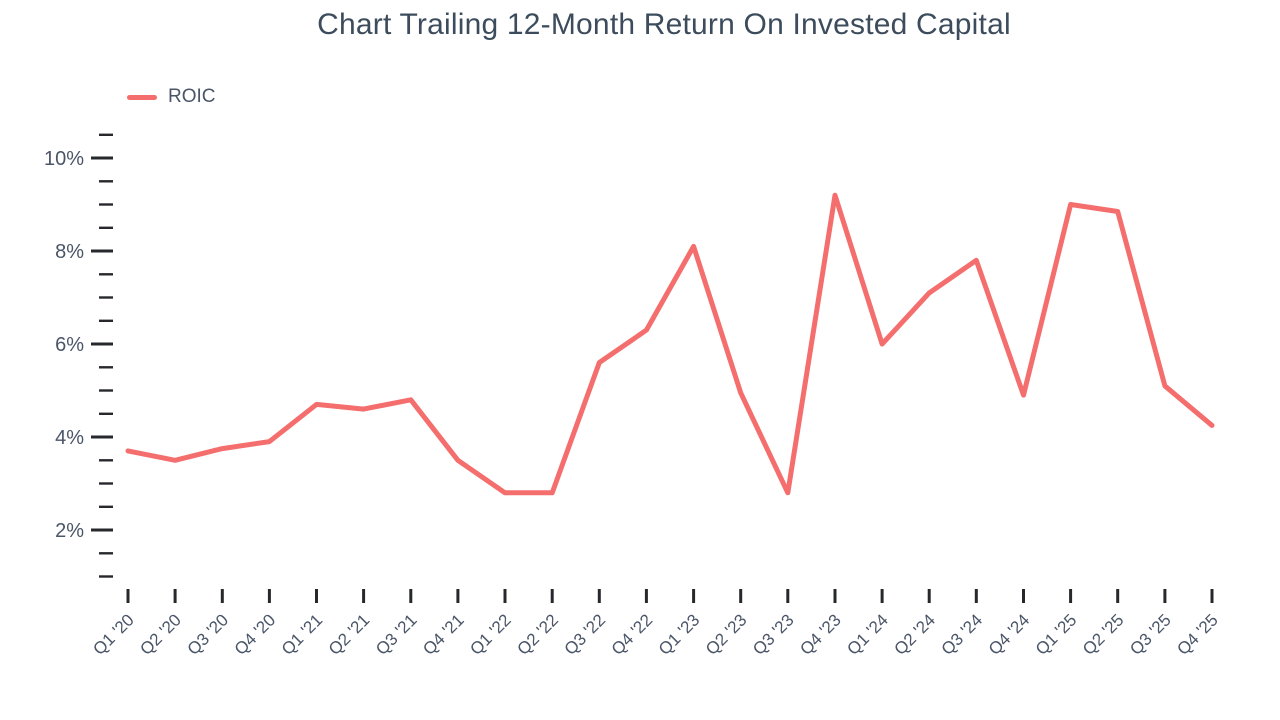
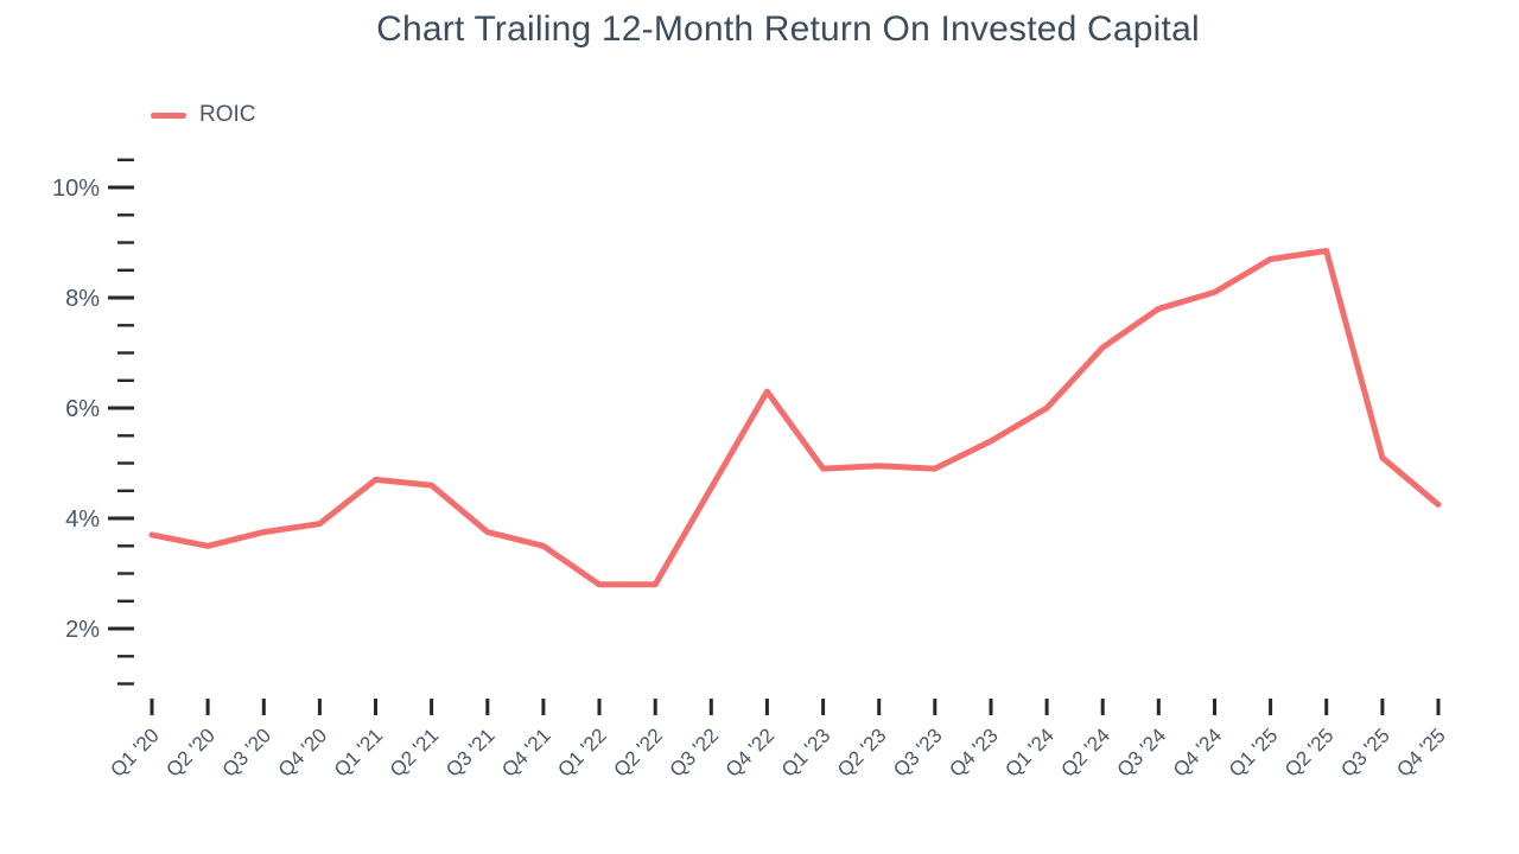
Q3 '21: 4.8% -> 3.8%
Q3 '22: 5.6% -> 4.5%
Q1 '23: 8.1% -> 4.9%
Q3 '23: 2.8% -> 4.9%
Q4 '23: 9.2% -> 5.4%
Q4 '24: 4.9% -> 8.1%
Q1 '25: 9.0% -> 8.7%
